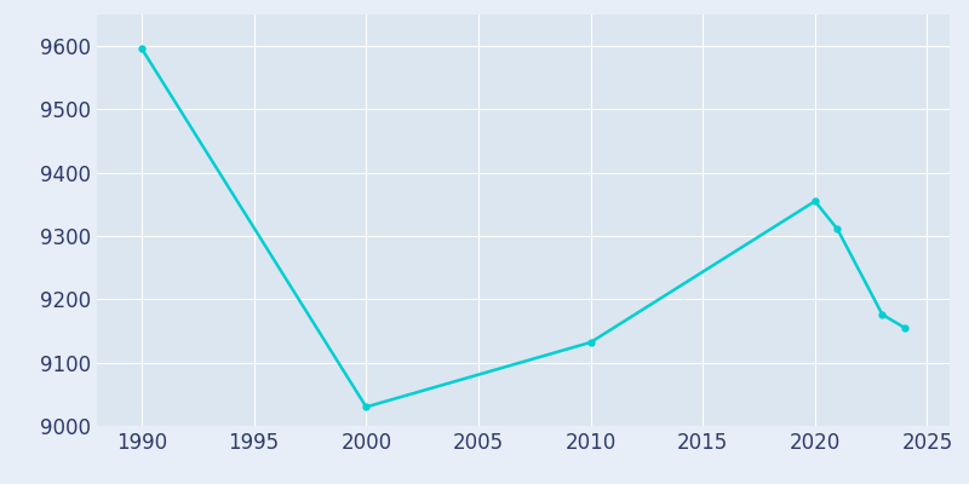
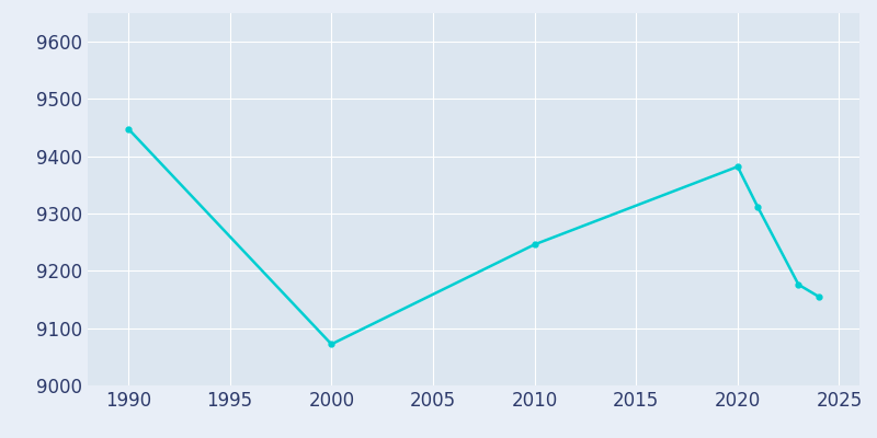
1990: 9596 -> 9448
2000: 9030 -> 9072
2010: 9132 -> 9246
2020: 9355 -> 9382
